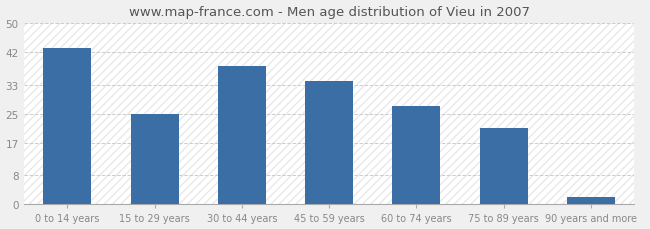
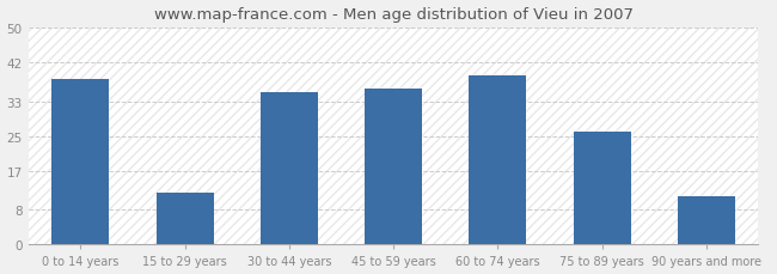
0 to 14 years: 43 -> 38
15 to 29 years: 25 -> 12
30 to 44 years: 38 -> 35
45 to 59 years: 34 -> 36
60 to 74 years: 27 -> 39
75 to 89 years: 21 -> 26
90 years and more: 2 -> 11
